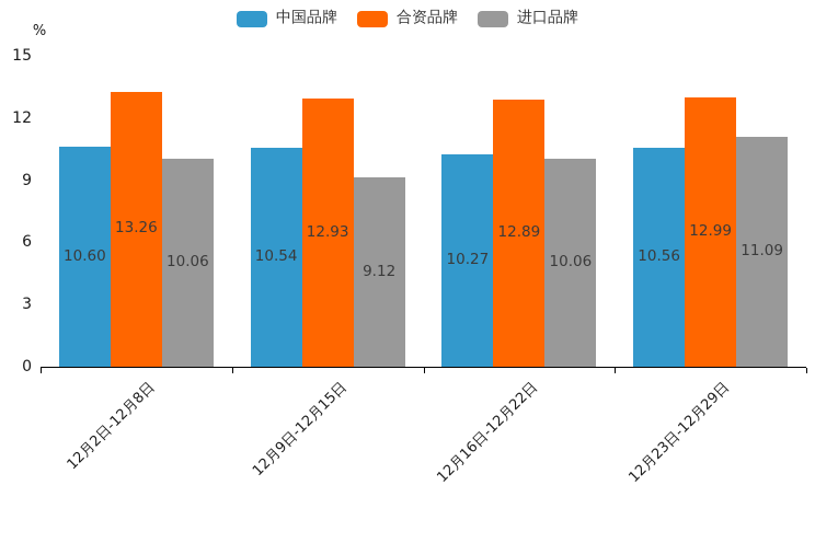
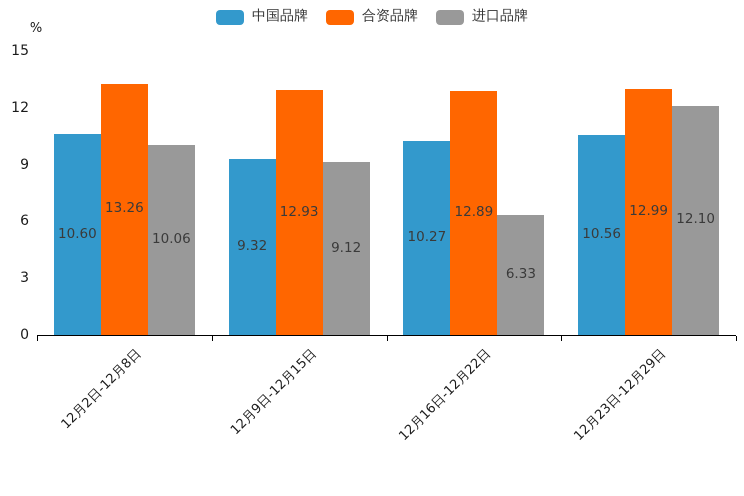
中国品牌/12月9日-12月15日: 10.54 -> 9.32
进口品牌/12月16日-12月22日: 10.06 -> 6.33
进口品牌/12月23日-12月29日: 11.09 -> 12.10
